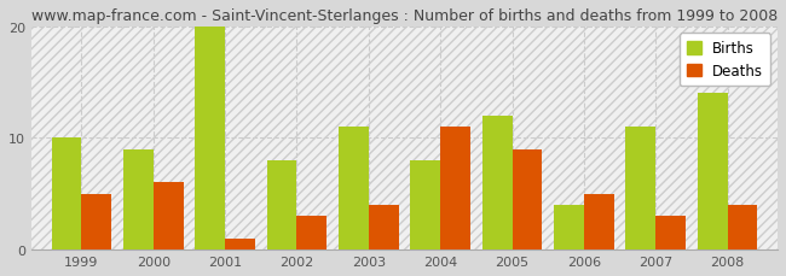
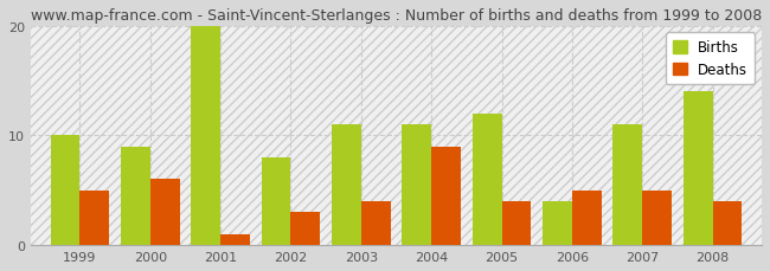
Births/2004: 8 -> 11
Deaths/2004: 11 -> 9
Deaths/2005: 9 -> 4
Deaths/2007: 3 -> 5
